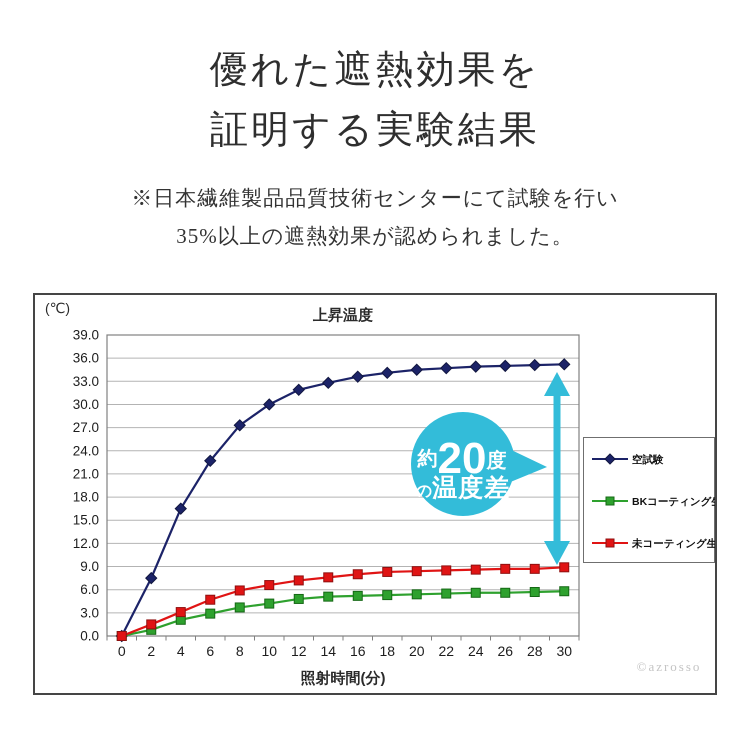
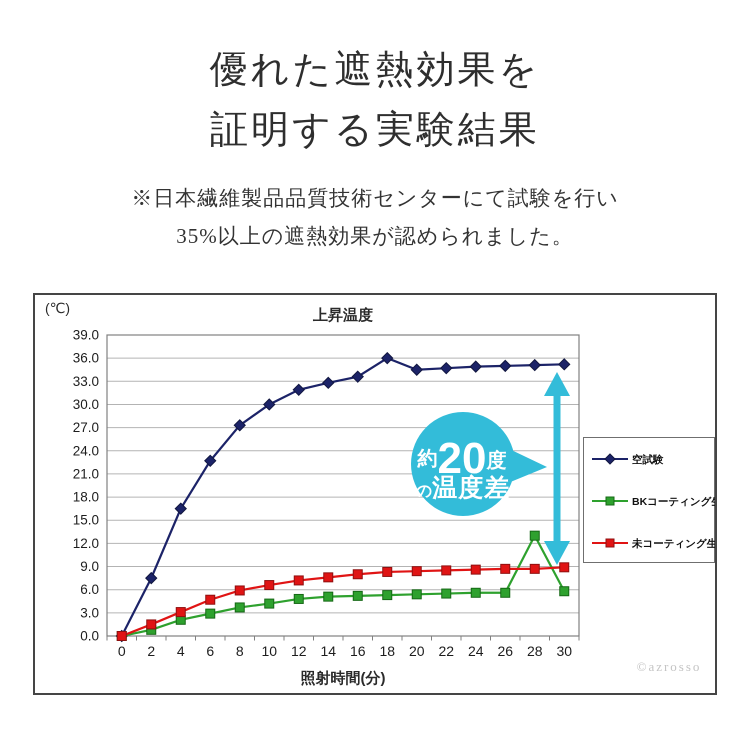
空試験/18: 34 -> 36
BKコーティング生地/28: 6 -> 13
